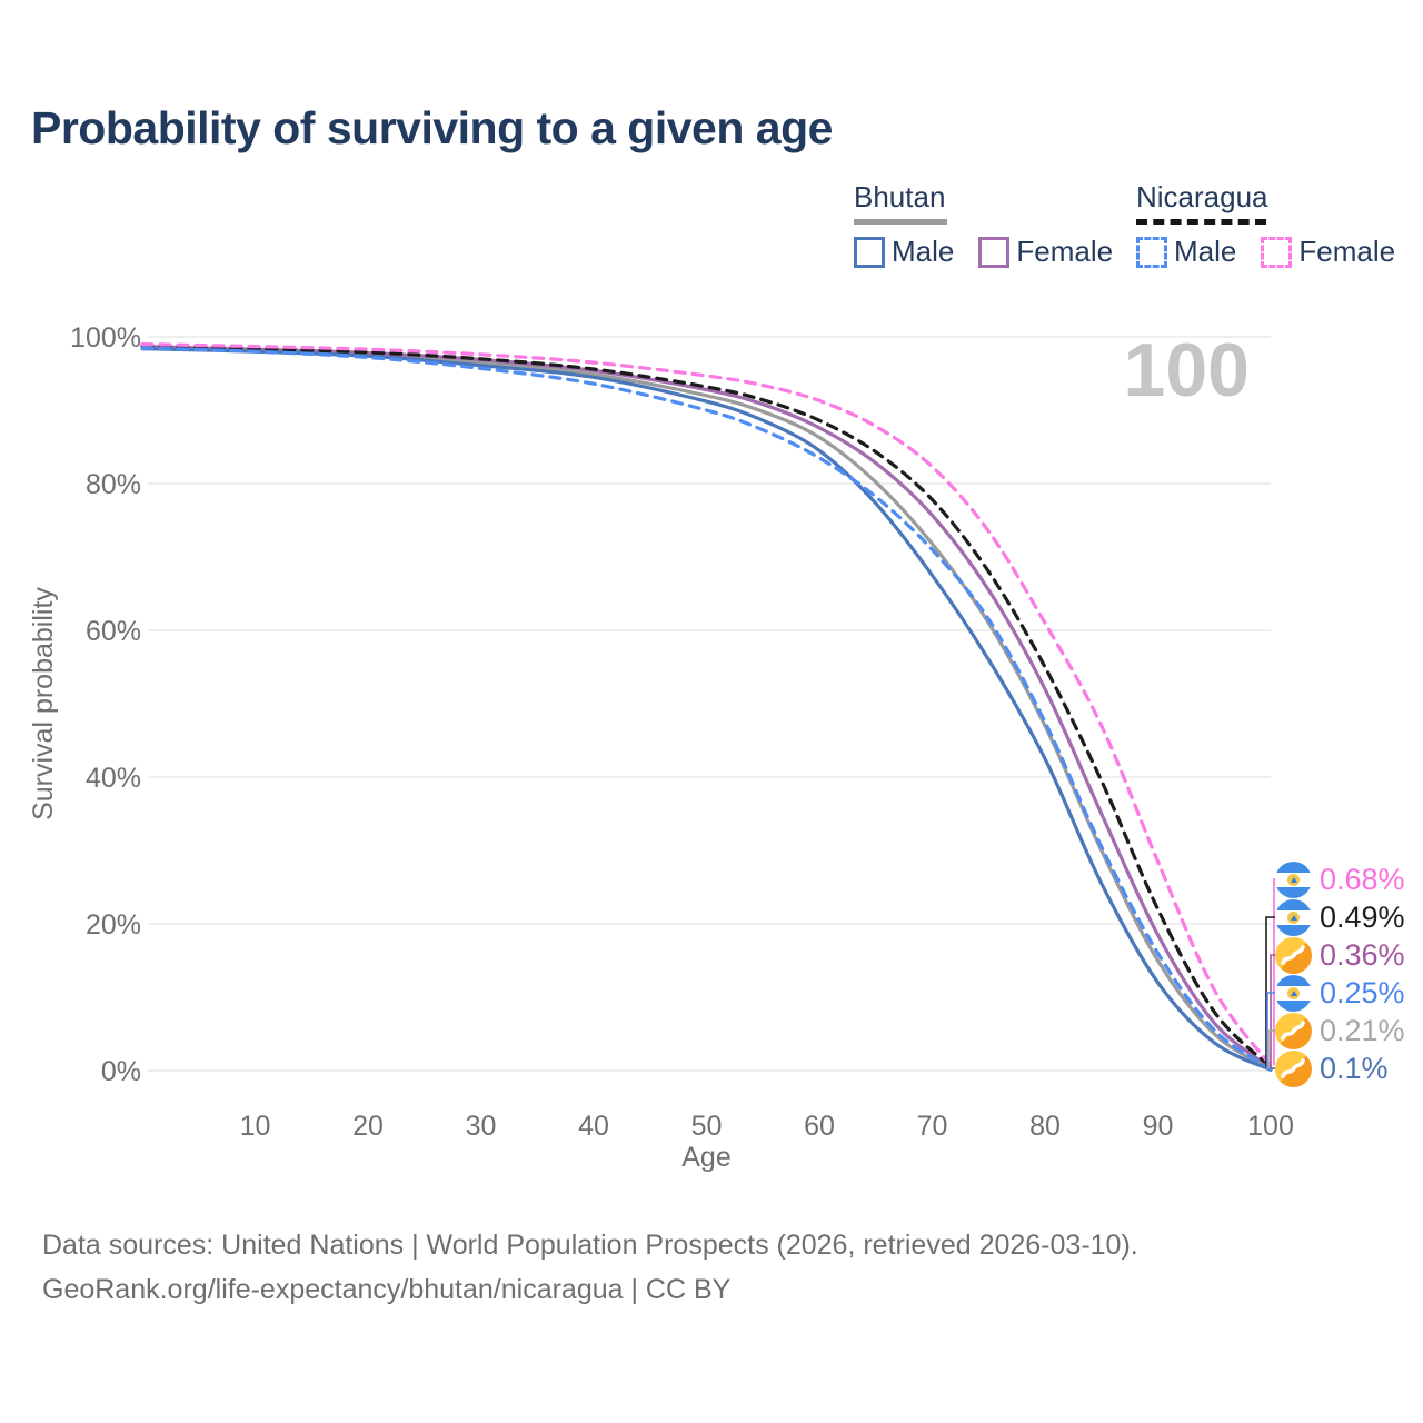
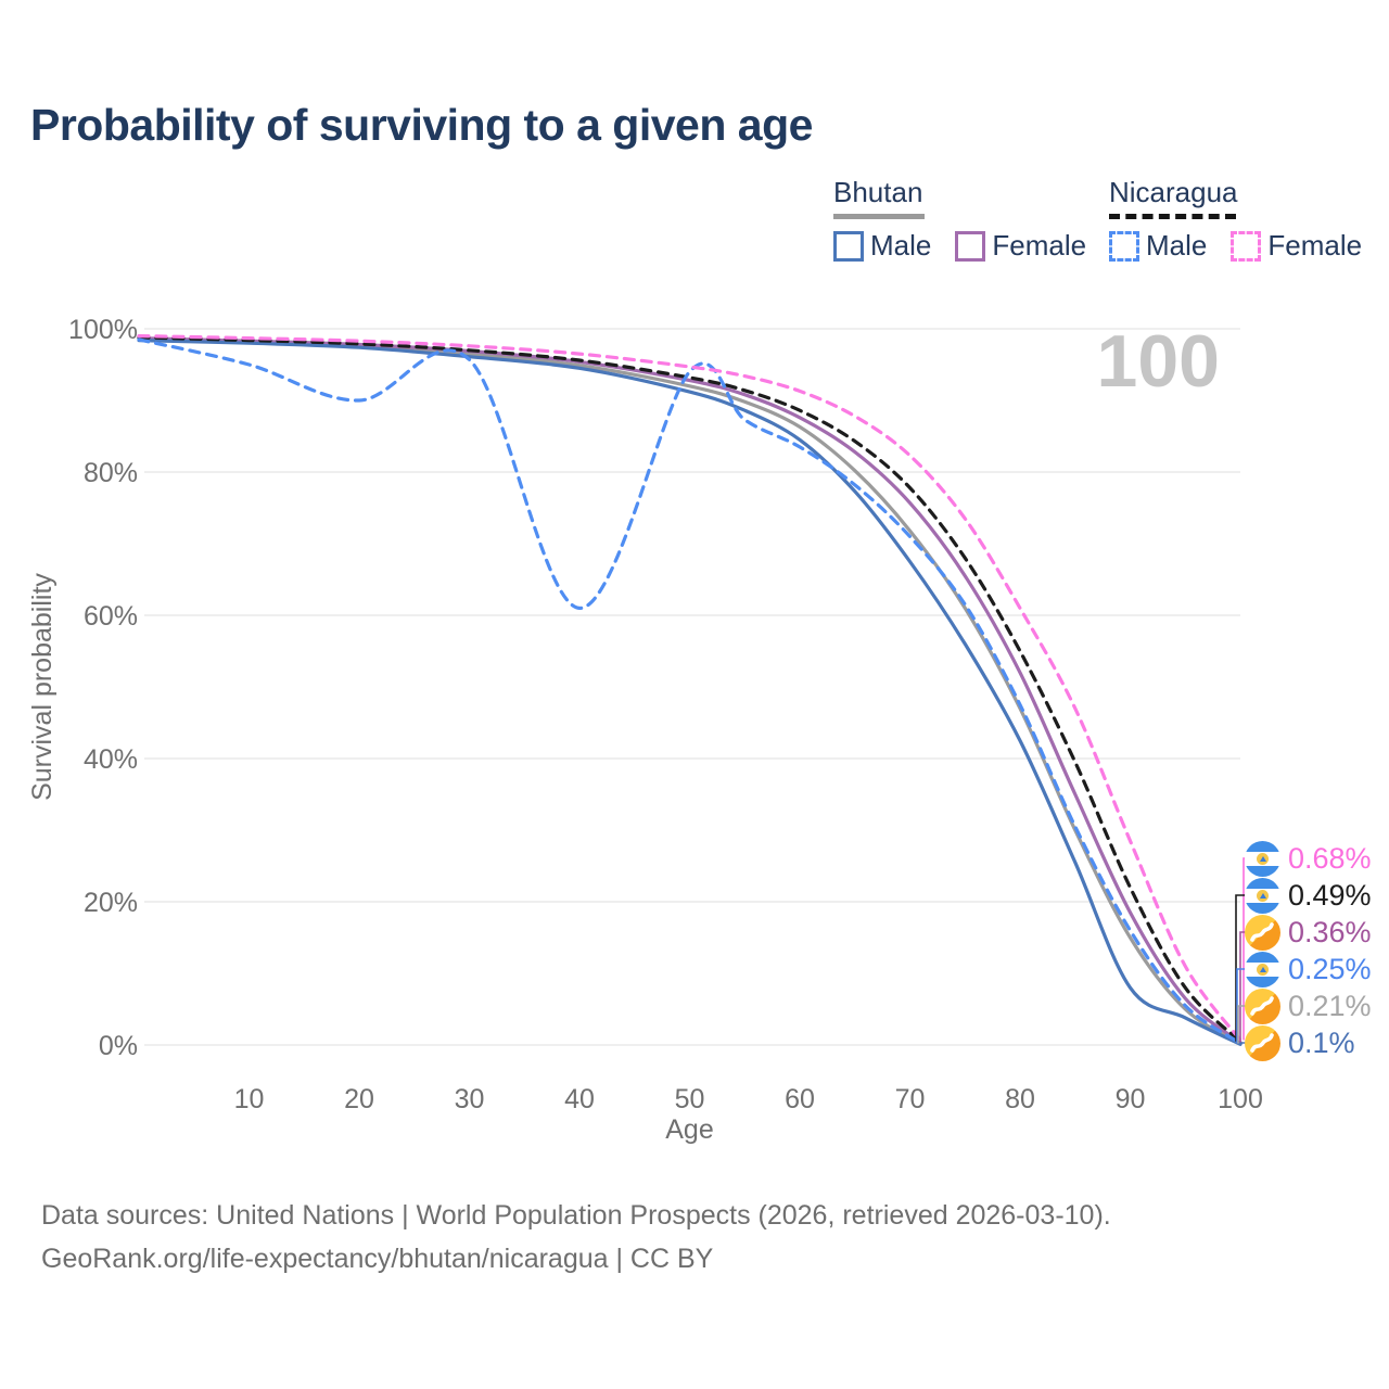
Nicaragua Male/10: 98% -> 95%
Nicaragua Male/20: 97% -> 90%
Nicaragua Male/40: 94% -> 61%
Nicaragua Male/50: 90% -> 94%
Bhutan Male/90: 12% -> 8%
